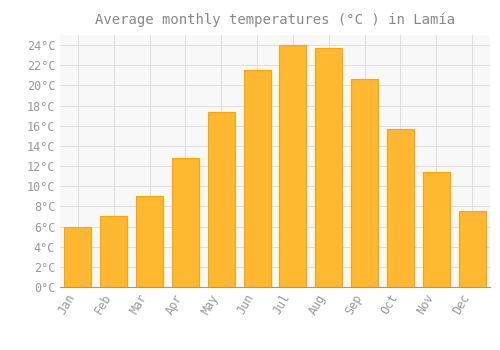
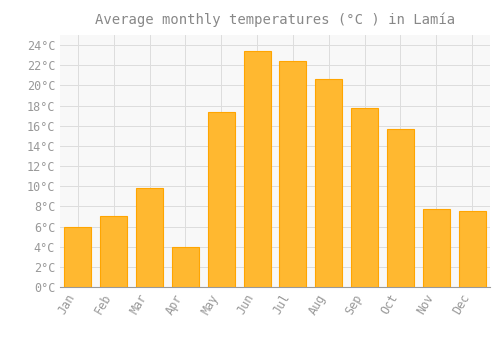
Mar: 9.0°C -> 9.8°C
Apr: 12.8°C -> 4.0°C
Jun: 21.5°C -> 23.4°C
Jul: 24.0°C -> 22.4°C
Aug: 23.7°C -> 20.6°C
Sep: 20.6°C -> 17.8°C
Nov: 11.4°C -> 7.7°C
